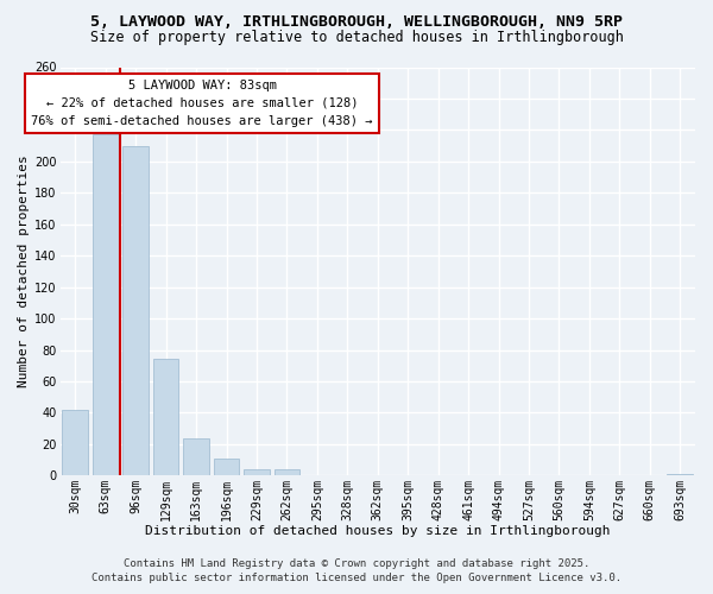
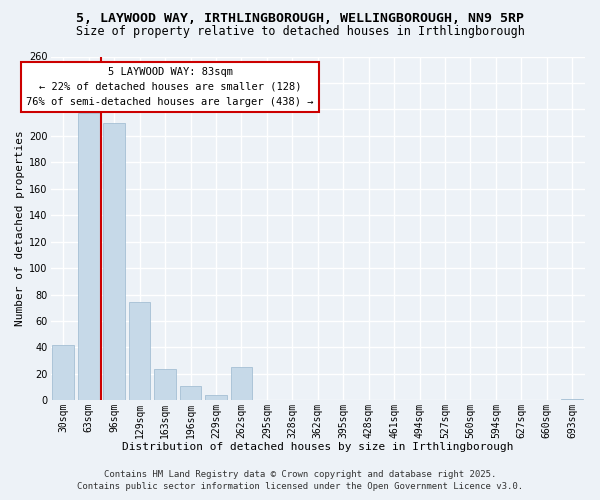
262sqm: 4 -> 25
